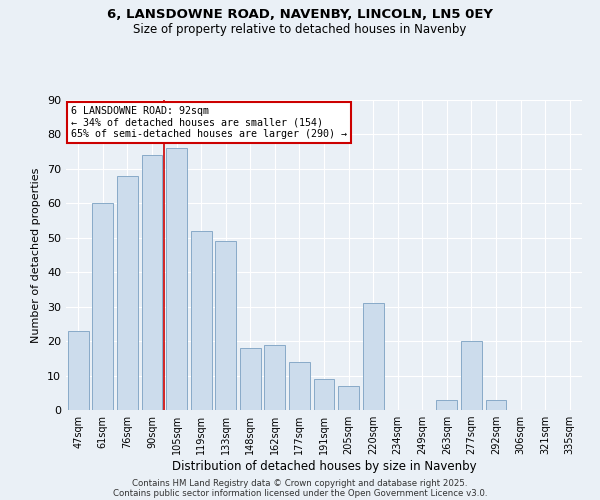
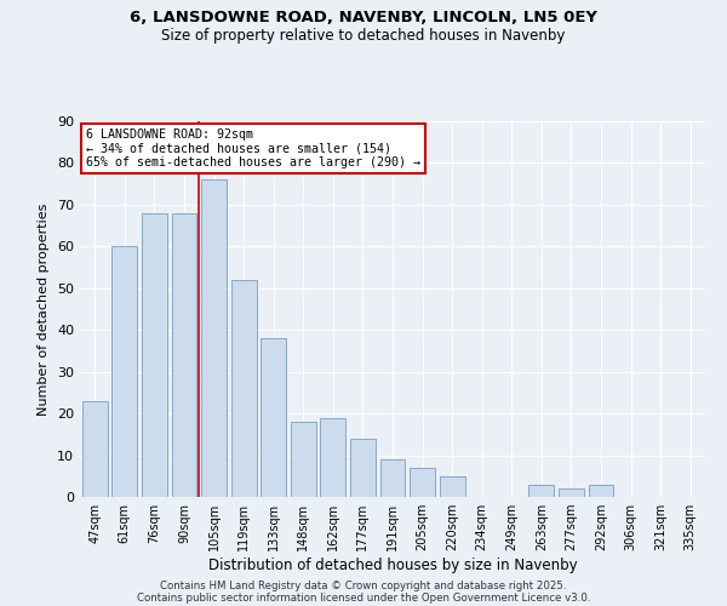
90sqm: 74 -> 68
133sqm: 49 -> 38
220sqm: 31 -> 5
277sqm: 20 -> 2
